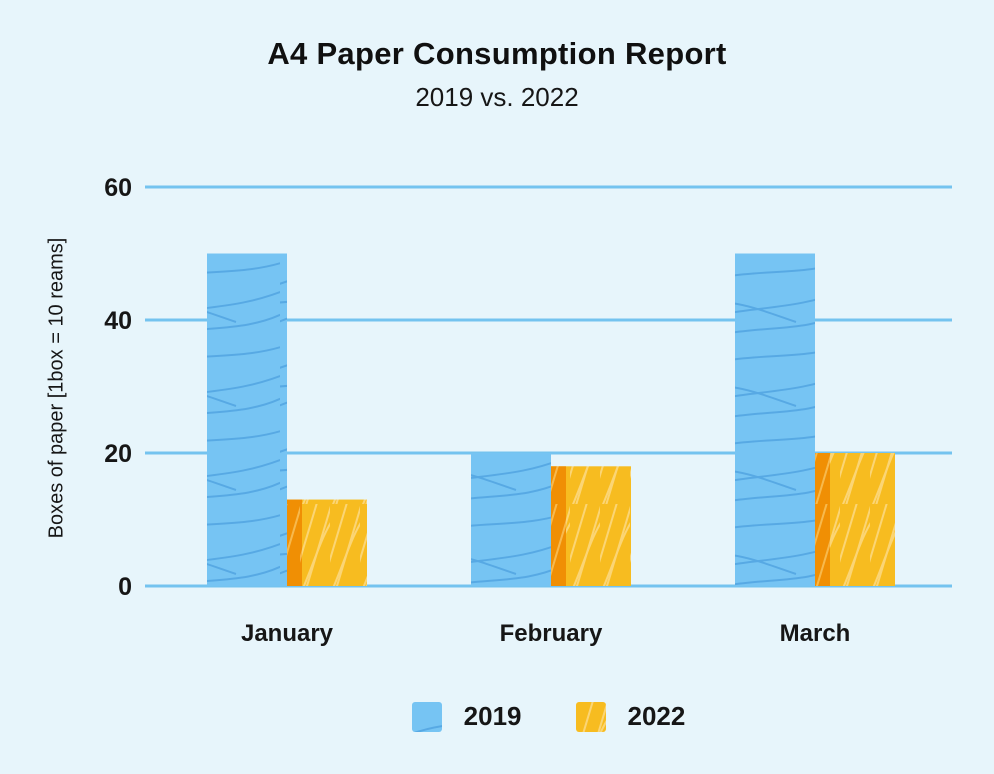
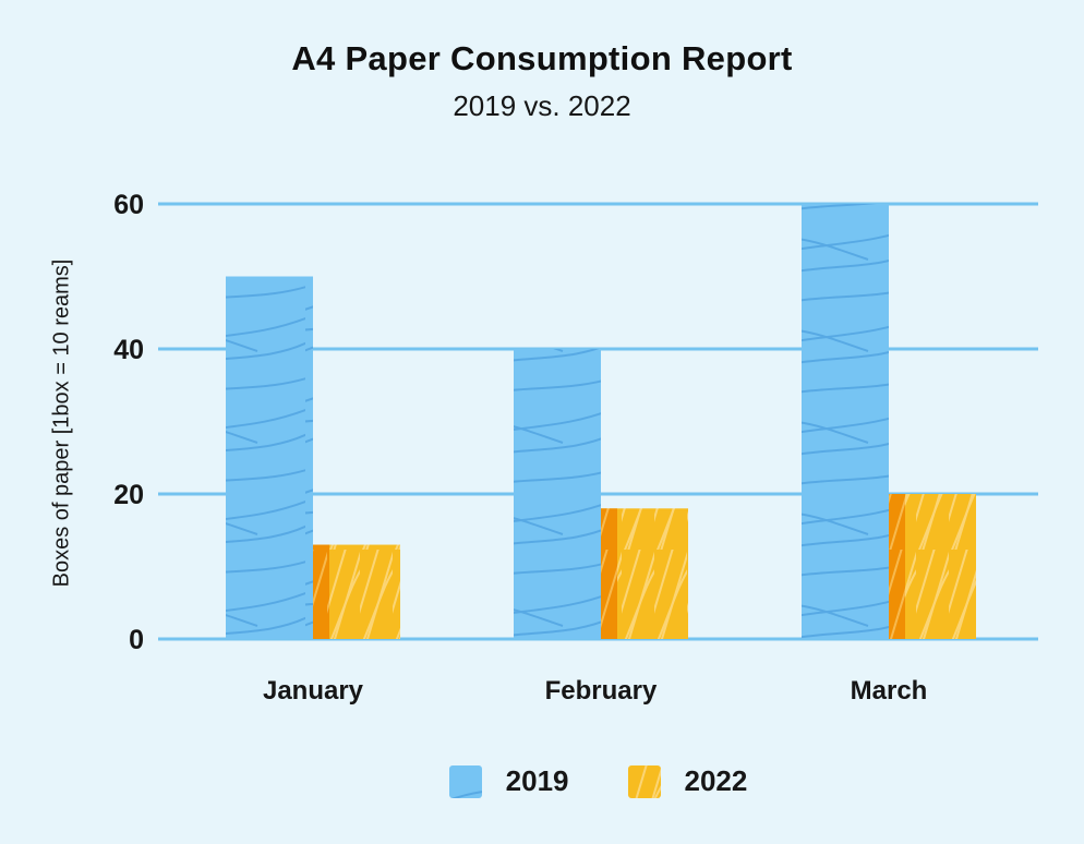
2019/February: 20 -> 40
2019/March: 50 -> 60
